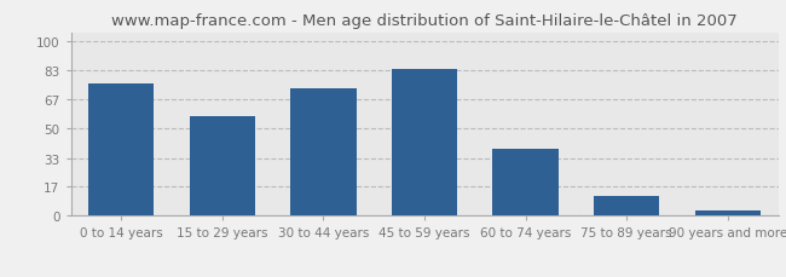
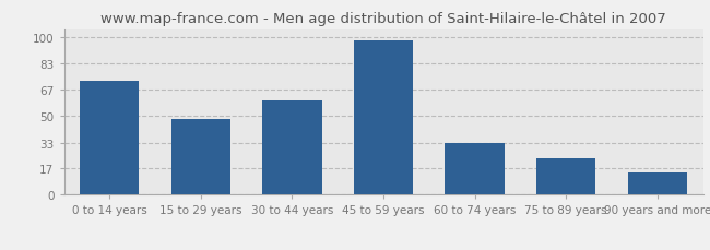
0 to 14 years: 76 -> 72
15 to 29 years: 57 -> 48
30 to 44 years: 73 -> 60
45 to 59 years: 84 -> 98
60 to 74 years: 38 -> 33
75 to 89 years: 11 -> 23
90 years and more: 3 -> 14
